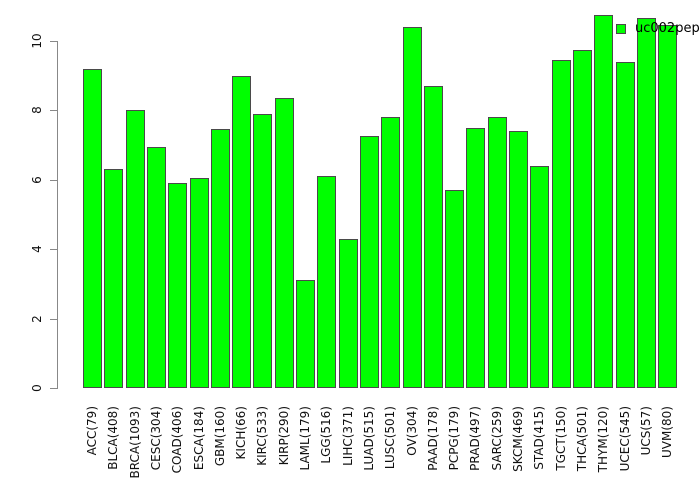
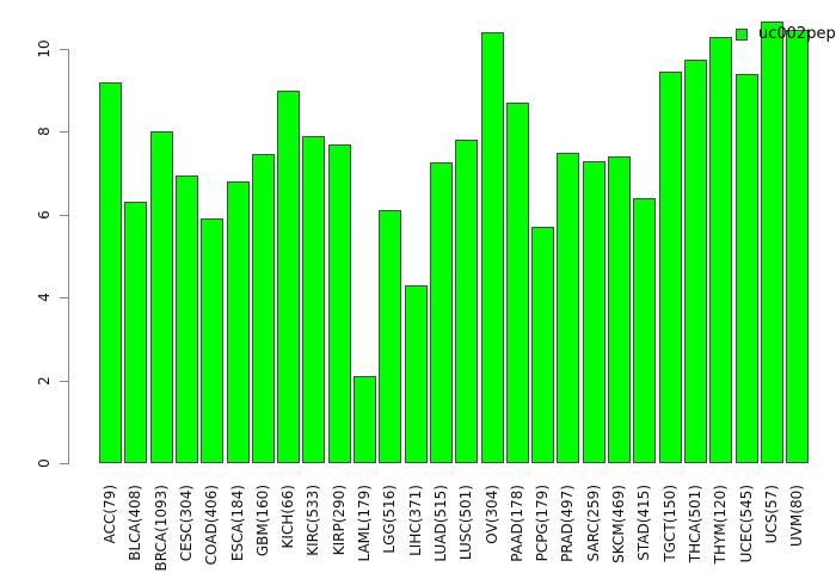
ESCA(184): 6.0 -> 6.8
KIRP(290): 8.3 -> 7.7
LAML(179): 3.1 -> 2.1
SARC(259): 7.8 -> 7.3
THYM(120): 10.8 -> 10.3
